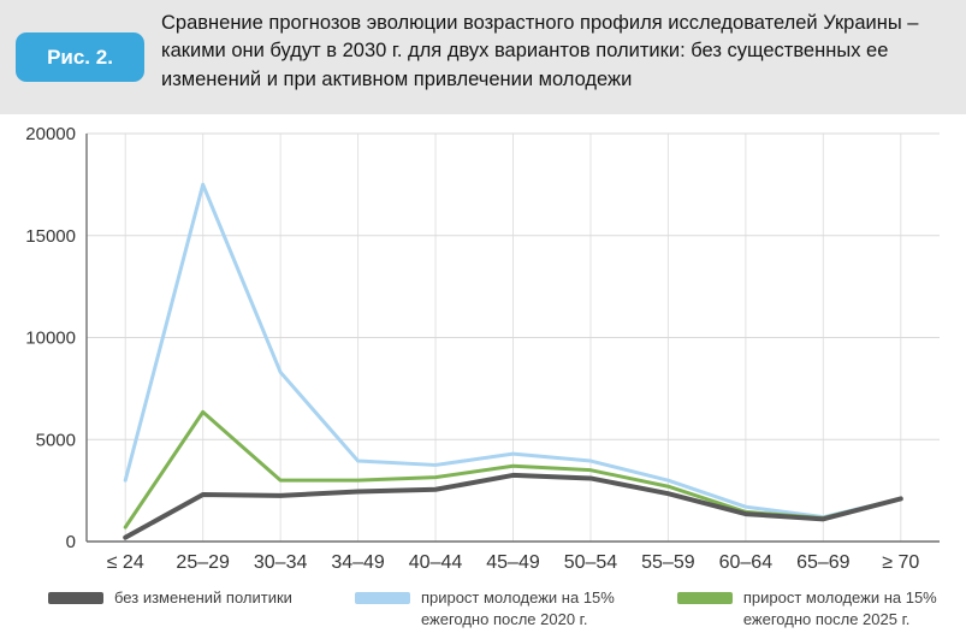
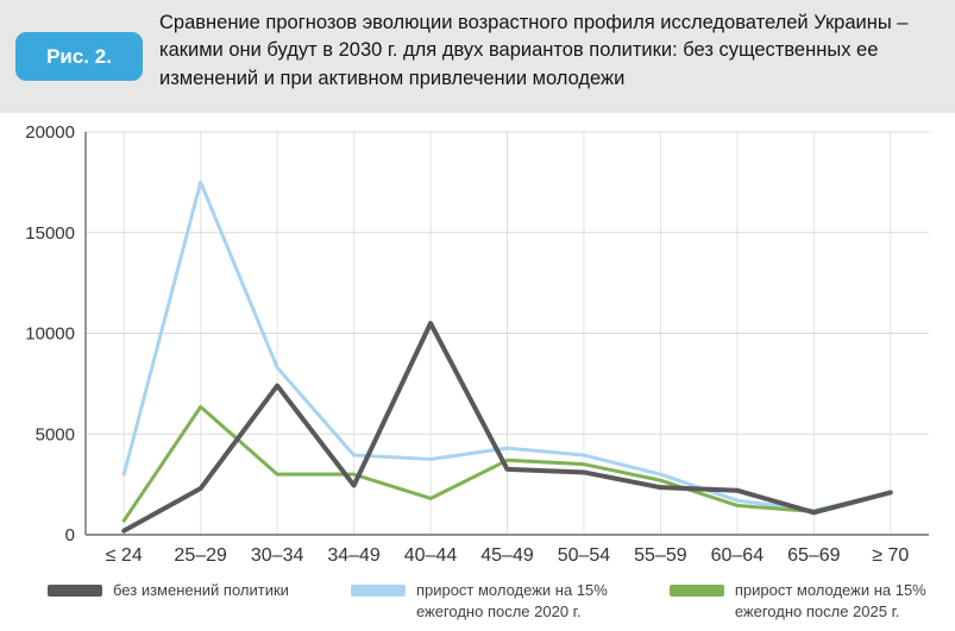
без изменений политики/30–34: 2200 -> 7400
без изменений политики/40–44: 2600 -> 10500
прирост молодежи на 15% ежегодно после 2025 г./40–44: 3200 -> 1800
без изменений политики/60–64: 1400 -> 2200
